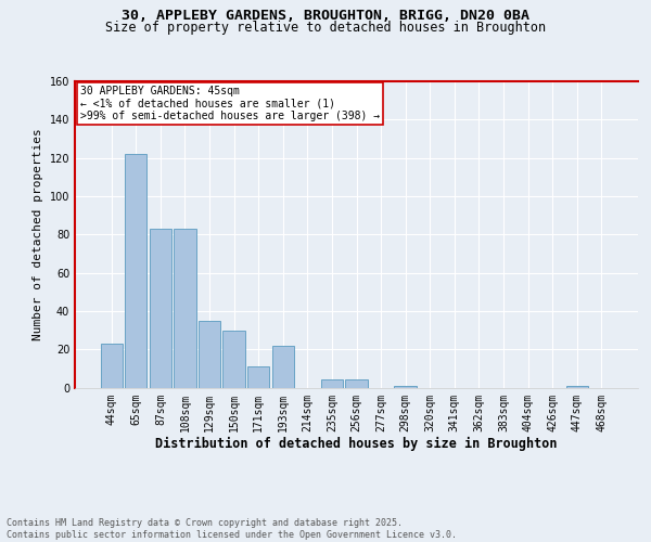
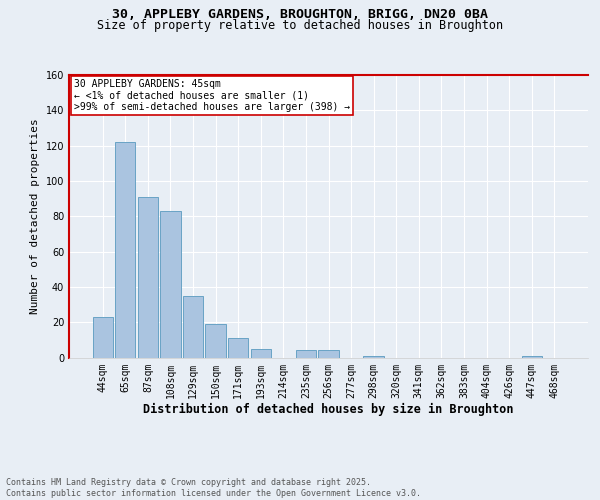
87sqm: 83 -> 91
150sqm: 30 -> 19
193sqm: 22 -> 5
